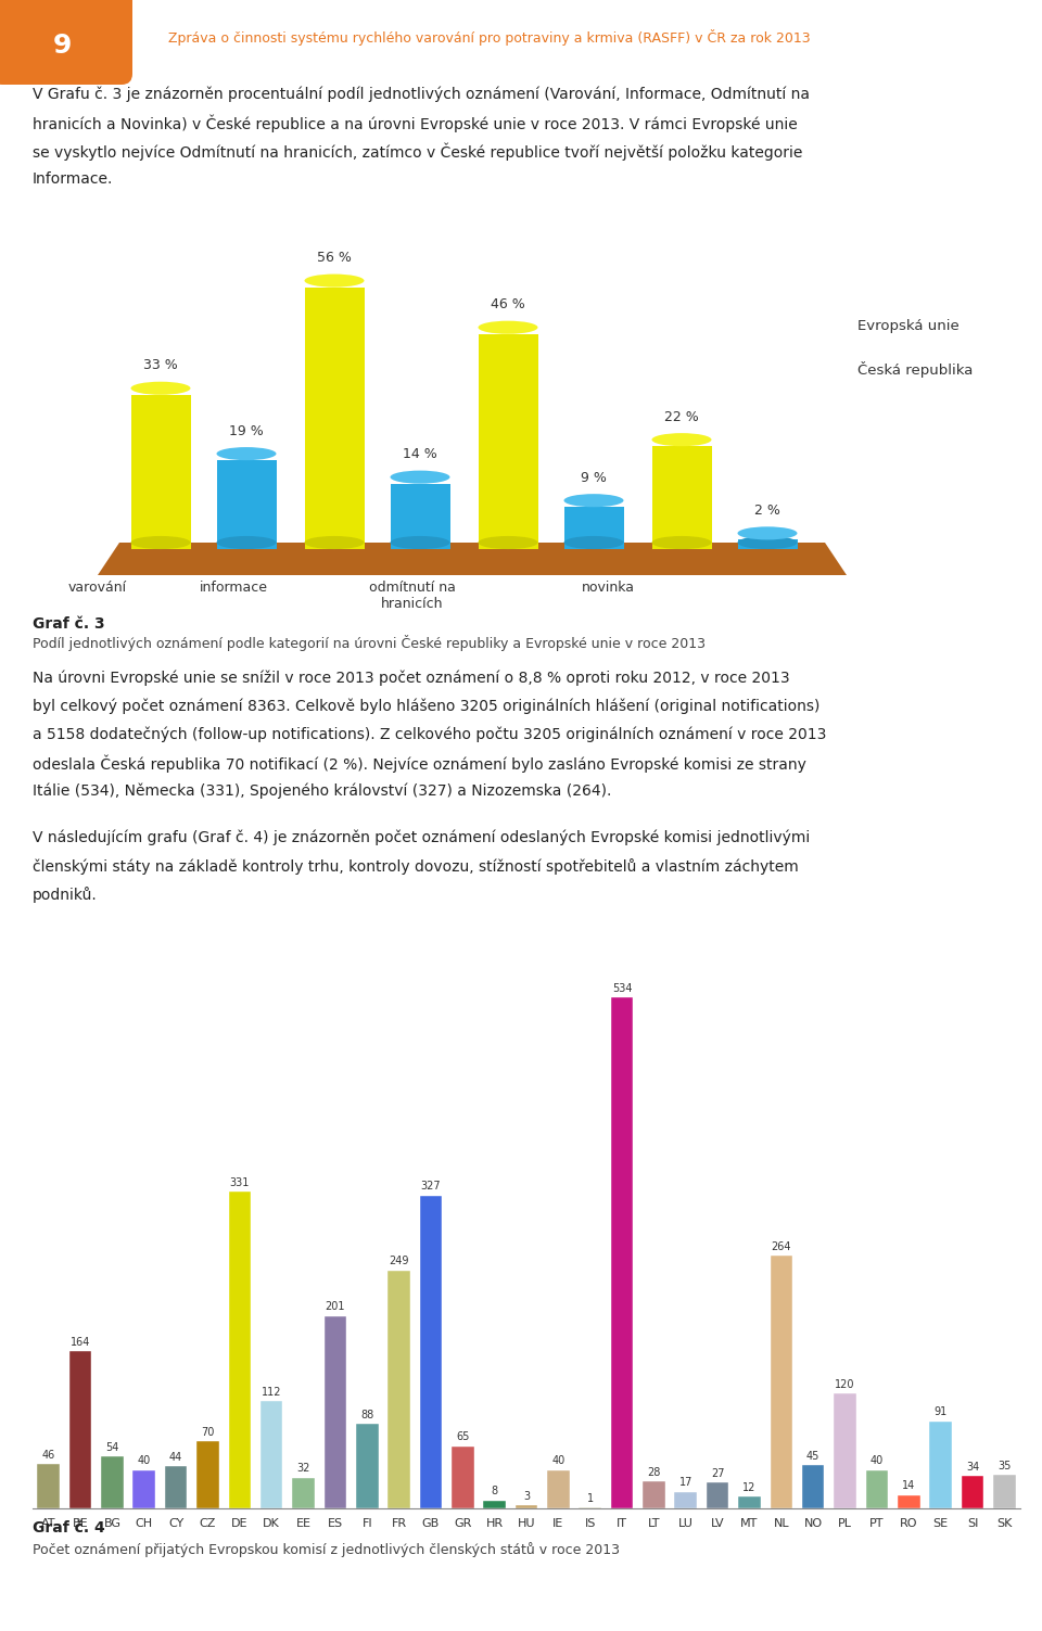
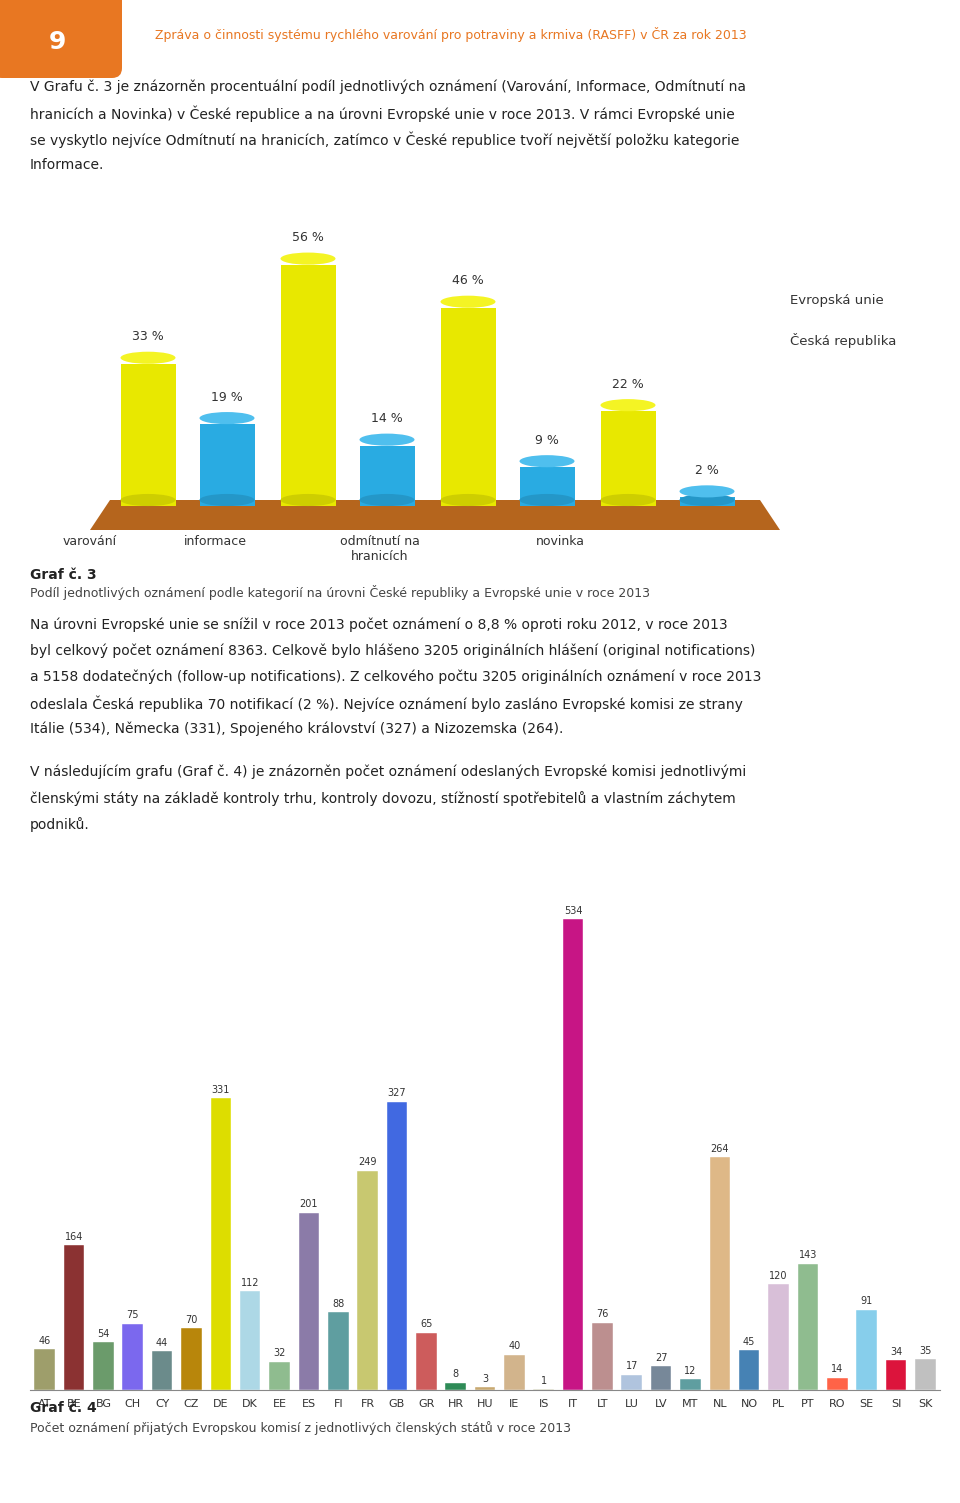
CH: 40 -> 75
LT: 28 -> 76
PT: 40 -> 143
